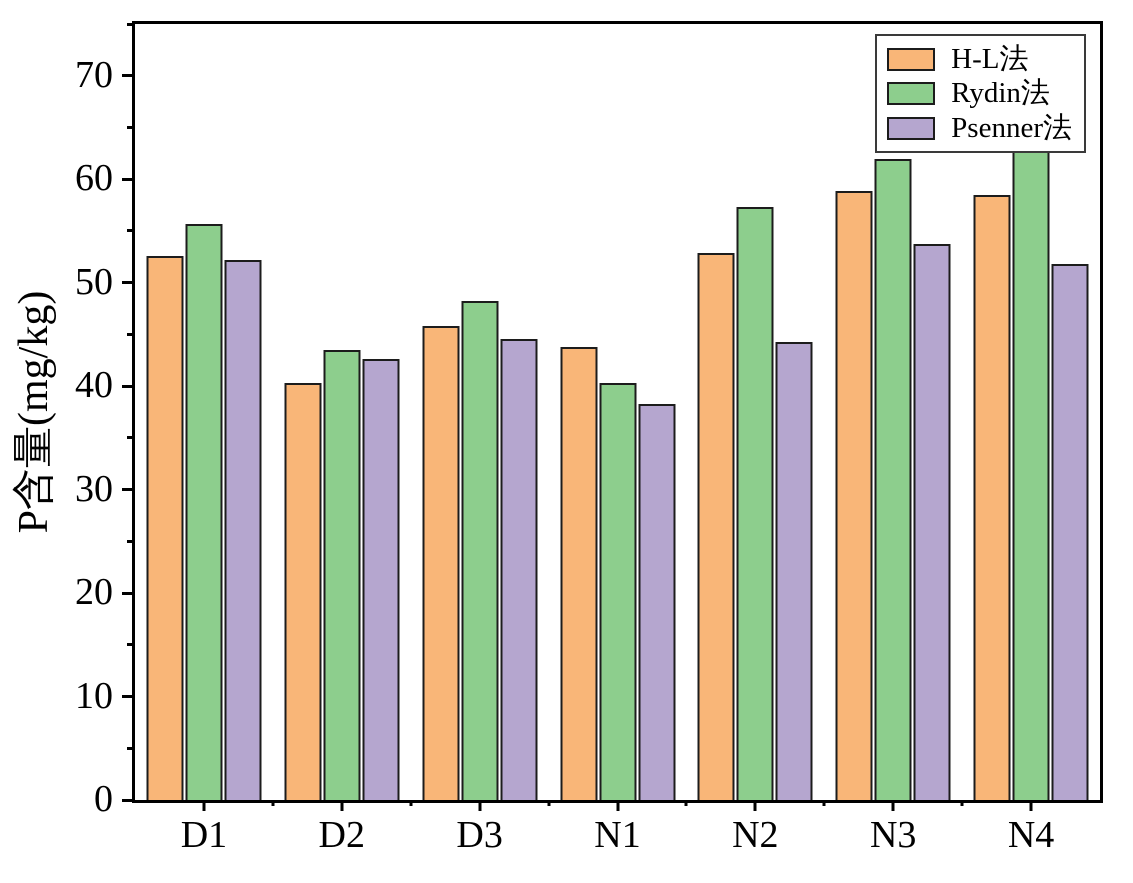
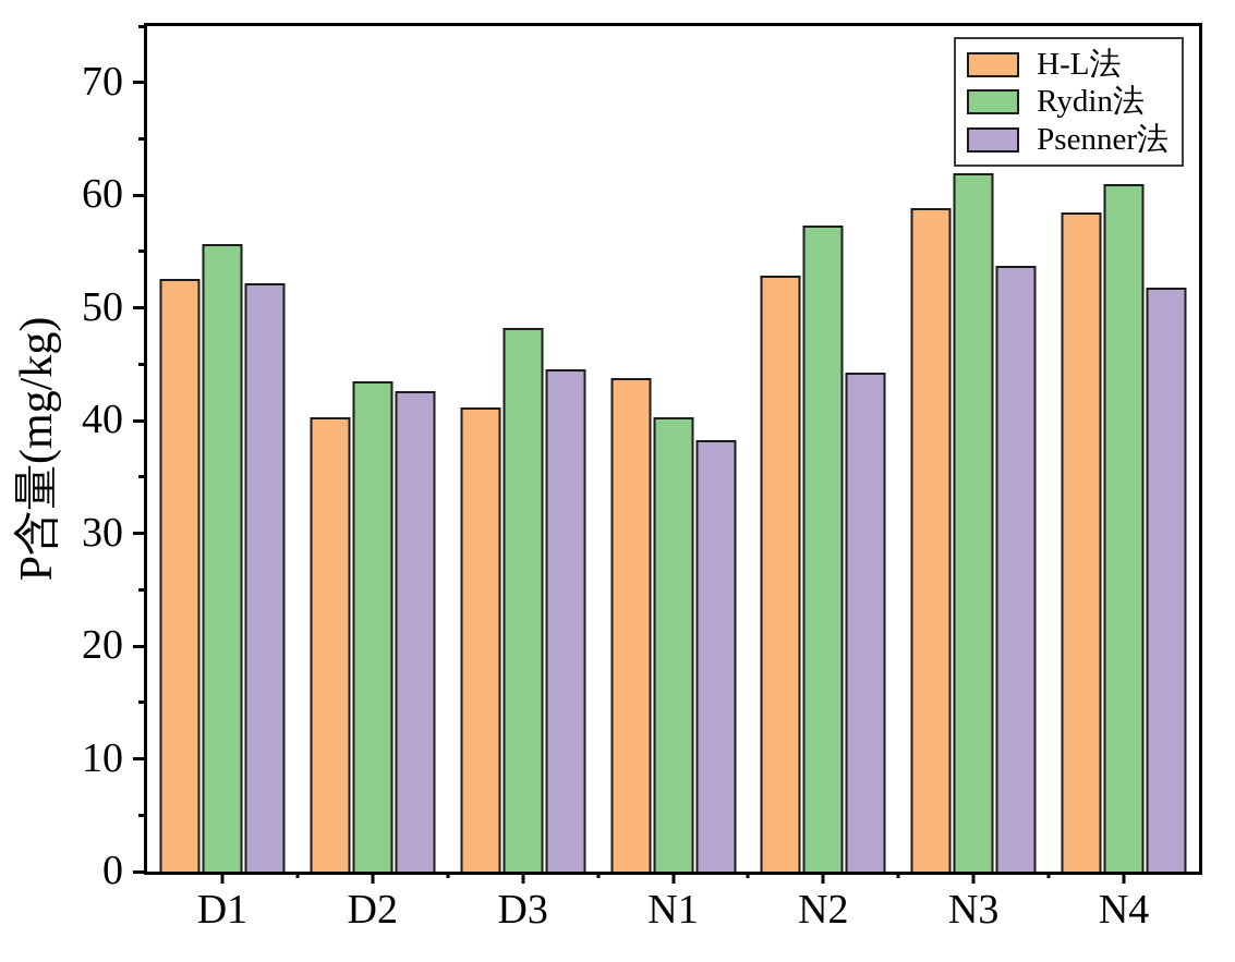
H-L法/D3: 45.8 -> 41.2
Rydin法/N4: 64.4 -> 61.0
